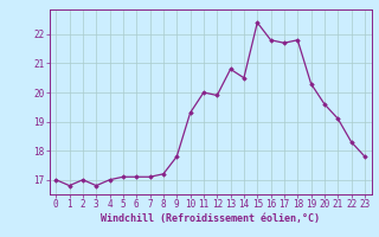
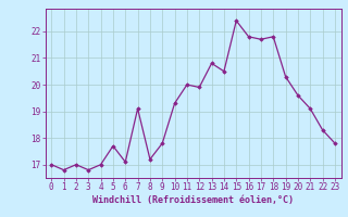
5: 17.1 -> 17.7
7: 17.1 -> 19.1
